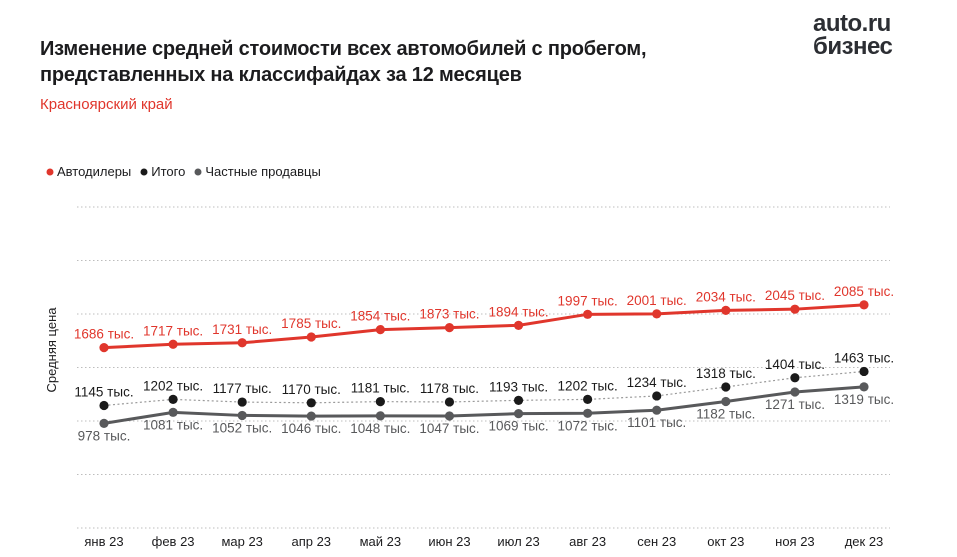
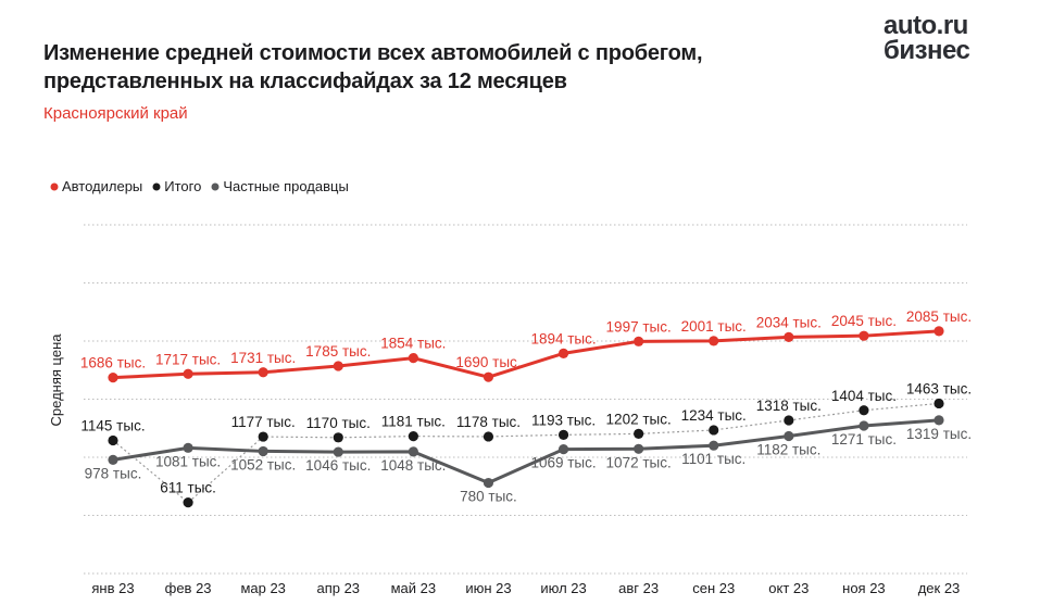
Итого/фев 23: 1202 -> 611
Автодилеры/июн 23: 1873 -> 1690
Частные продавцы/июн 23: 1047 -> 780
